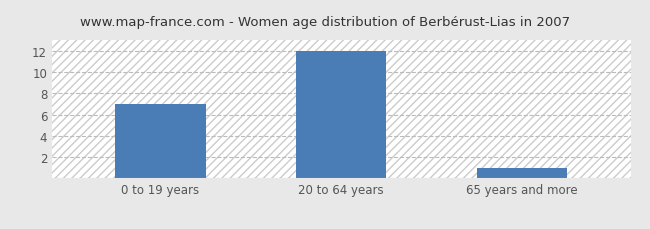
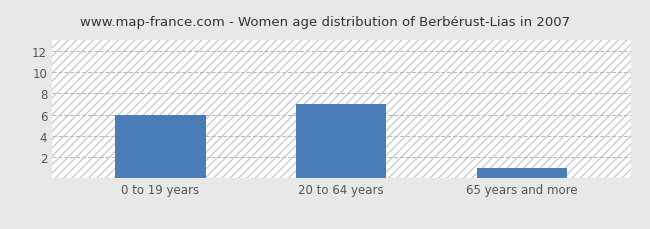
0 to 19 years: 7 -> 6
20 to 64 years: 12 -> 7
